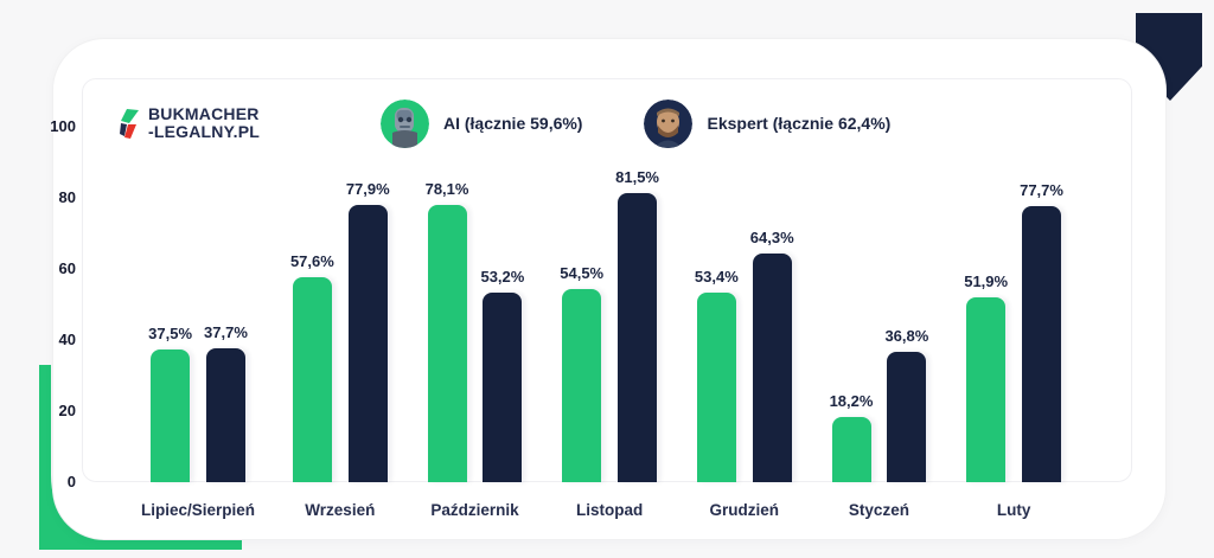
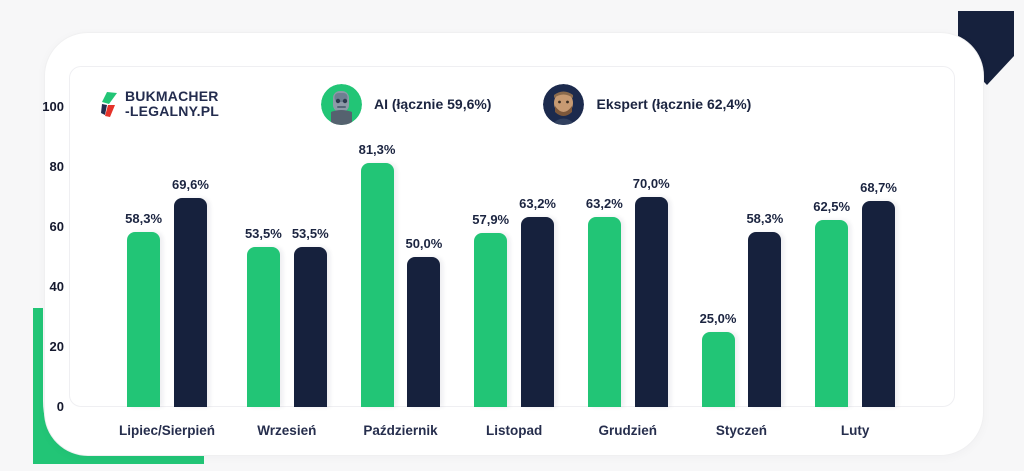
AI (łącznie 59,6%)/Lipiec/Sierpień: 37,5% -> 58,3%
Ekspert (łącznie 62,4%)/Lipiec/Sierpień: 37,7% -> 69,6%
AI (łącznie 59,6%)/Wrzesień: 57,6% -> 53,5%
Ekspert (łącznie 62,4%)/Wrzesień: 77,9% -> 53,5%
AI (łącznie 59,6%)/Październik: 78,1% -> 81,3%
Ekspert (łącznie 62,4%)/Październik: 53,2% -> 50,0%
AI (łącznie 59,6%)/Listopad: 54,5% -> 57,9%
Ekspert (łącznie 62,4%)/Listopad: 81,5% -> 63,2%
AI (łącznie 59,6%)/Grudzień: 53,4% -> 63,2%
Ekspert (łącznie 62,4%)/Grudzień: 64,3% -> 70,0%
AI (łącznie 59,6%)/Styczeń: 18,2% -> 25,0%
Ekspert (łącznie 62,4%)/Styczeń: 36,8% -> 58,3%
AI (łącznie 59,6%)/Luty: 51,9% -> 62,5%
Ekspert (łącznie 62,4%)/Luty: 77,7% -> 68,7%
